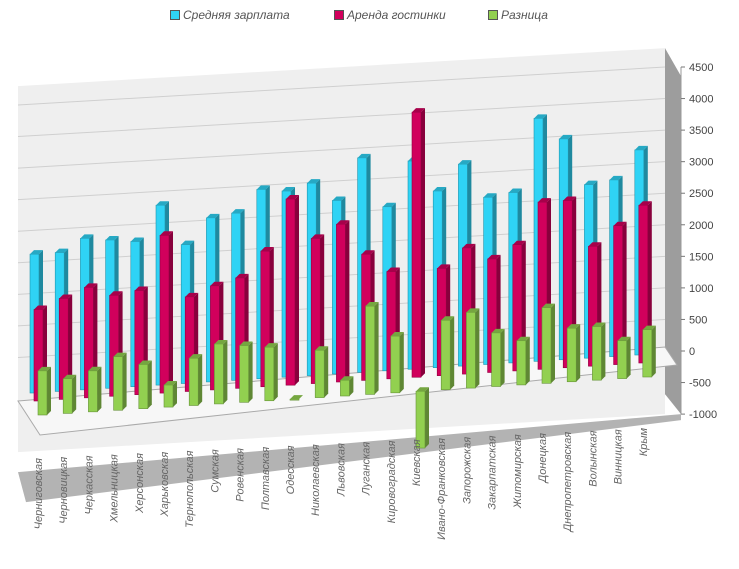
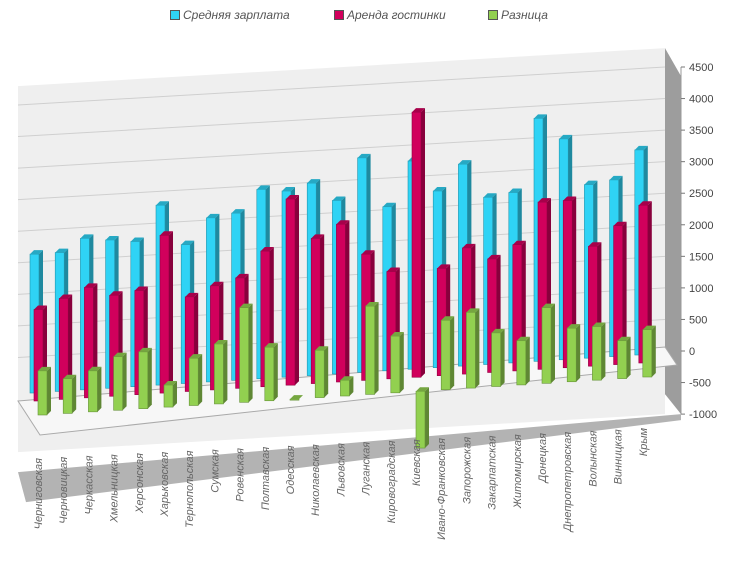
Разница/Херсонская: 700 -> 900
Разница/Ровенская: 900 -> 1500
